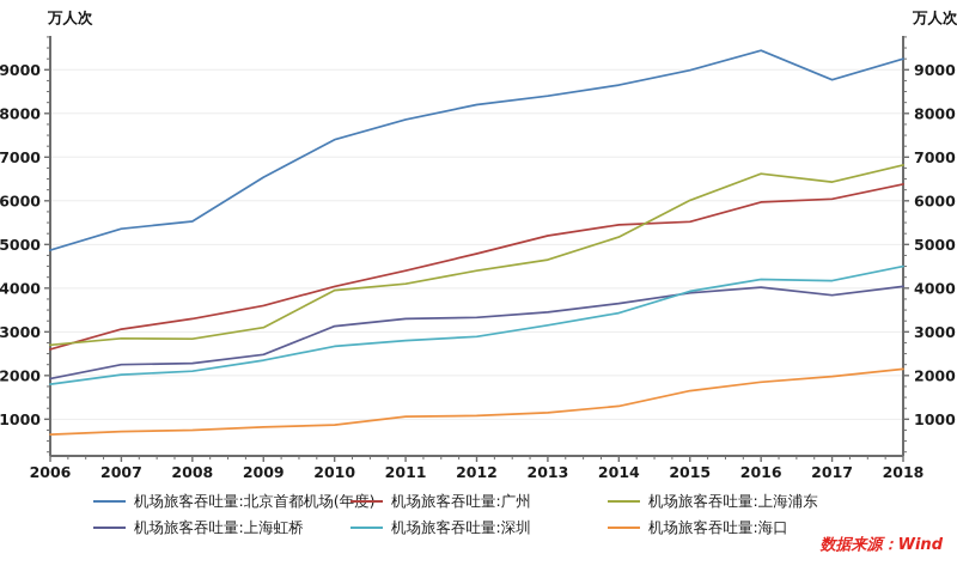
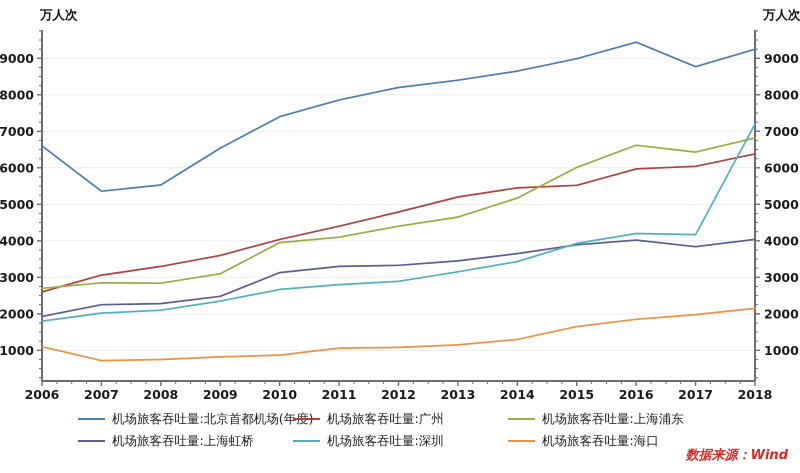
机场旅客吞吐量:北京首都机场(年度)/2006: 4900 -> 6600
机场旅客吞吐量:海口/2006: 600 -> 1100
机场旅客吞吐量:深圳/2018: 4500 -> 7200
